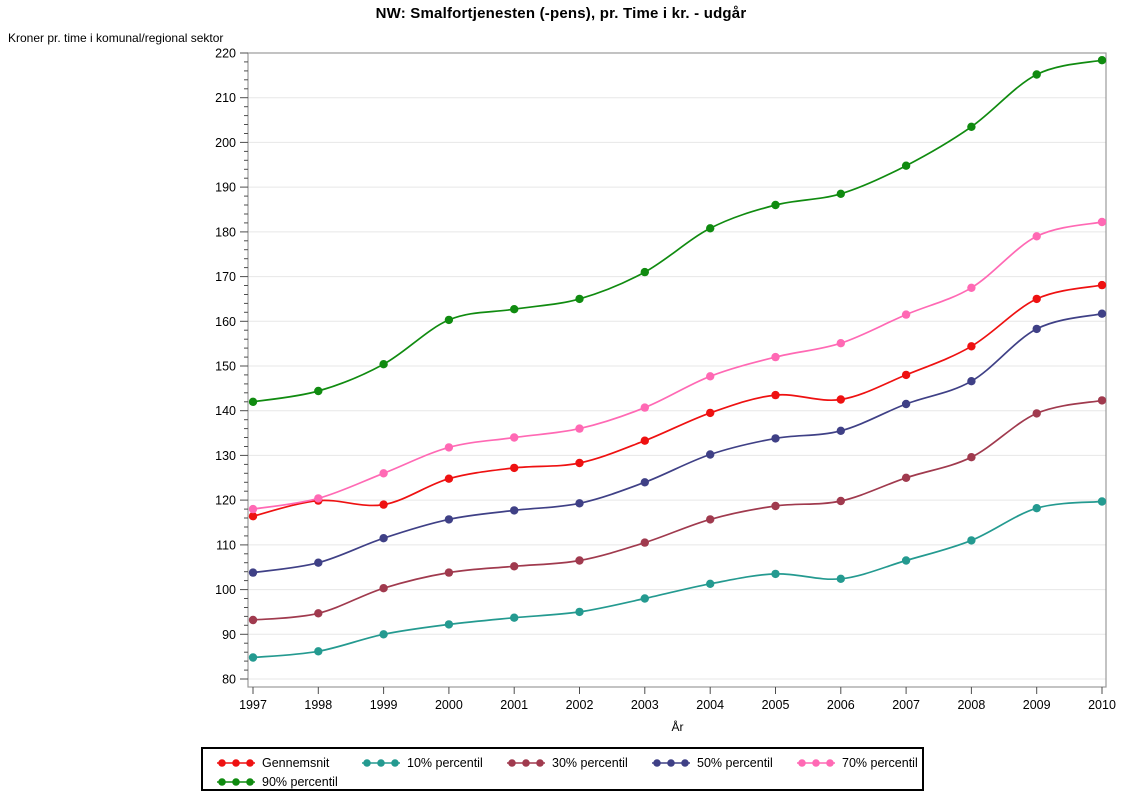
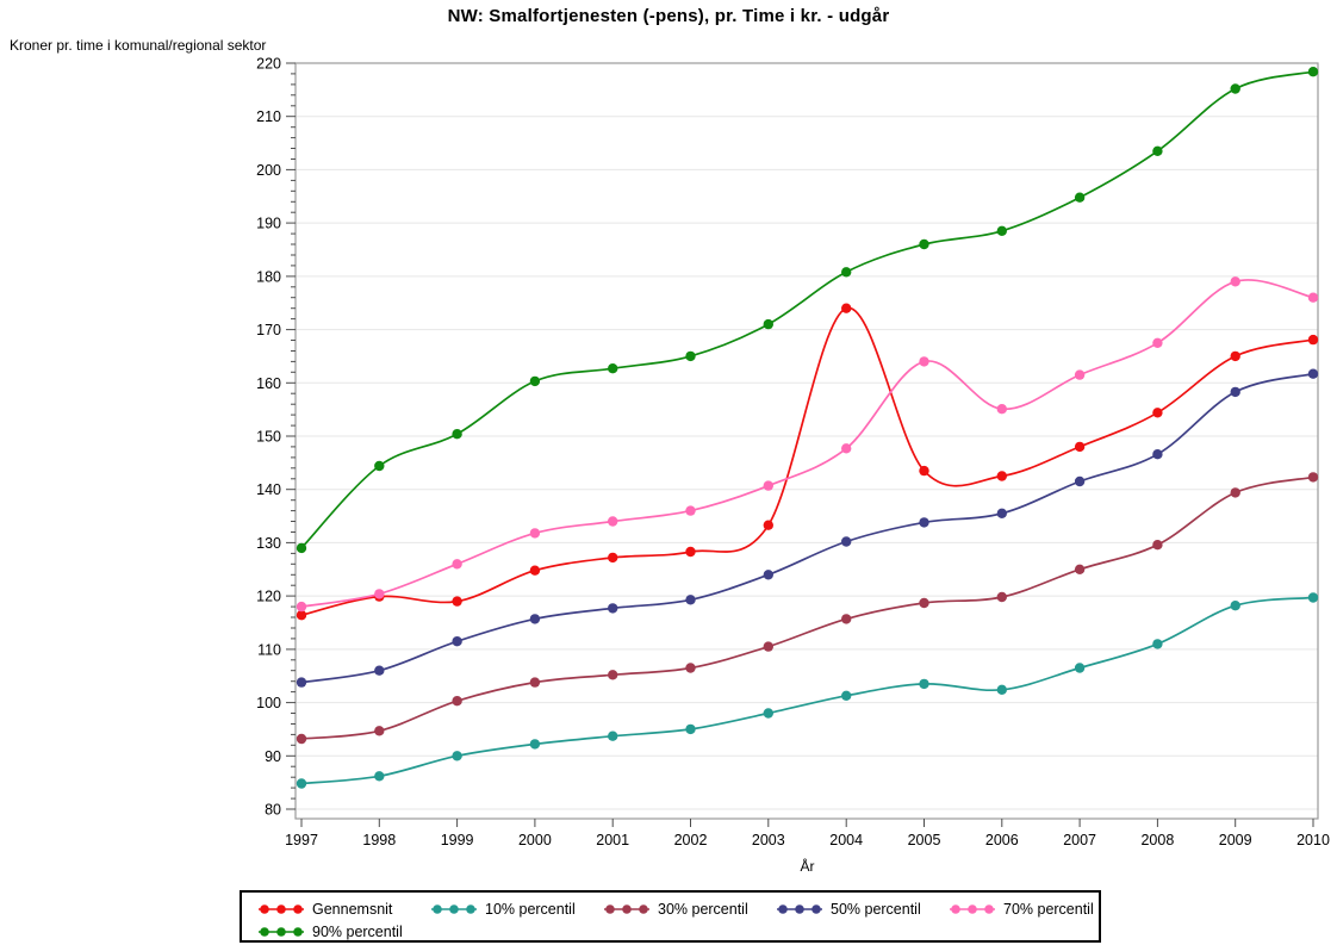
90% percentil/1997: 142 -> 129
Gennemsnit/2004: 140 -> 174
70% percentil/2005: 152 -> 164
70% percentil/2010: 182 -> 176
